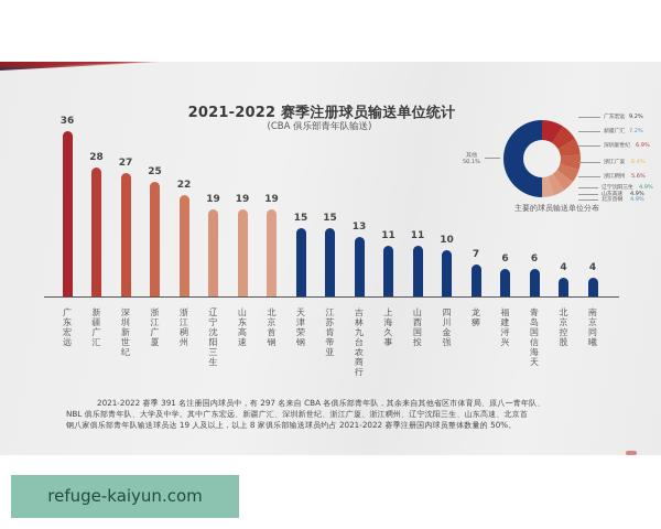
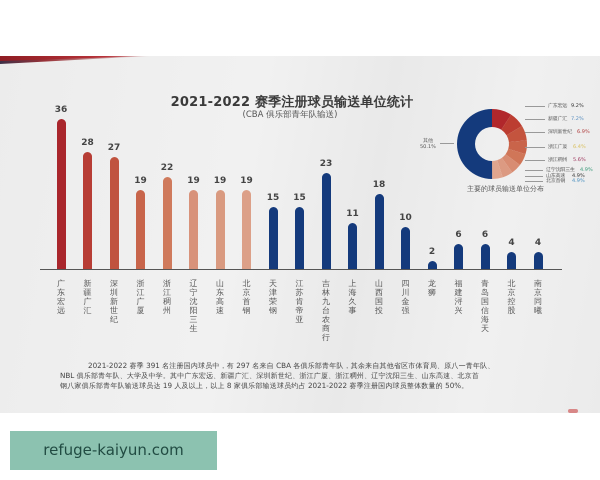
2021-2022 赛季注册球员输送单位统计/浙江广厦: 25 -> 19
2021-2022 赛季注册球员输送单位统计/吉林九台农商行: 13 -> 23
2021-2022 赛季注册球员输送单位统计/山西国投: 11 -> 18
2021-2022 赛季注册球员输送单位统计/龙狮: 7 -> 2
